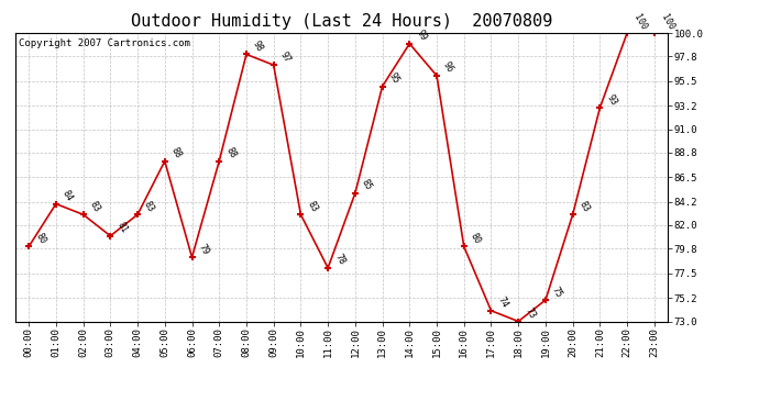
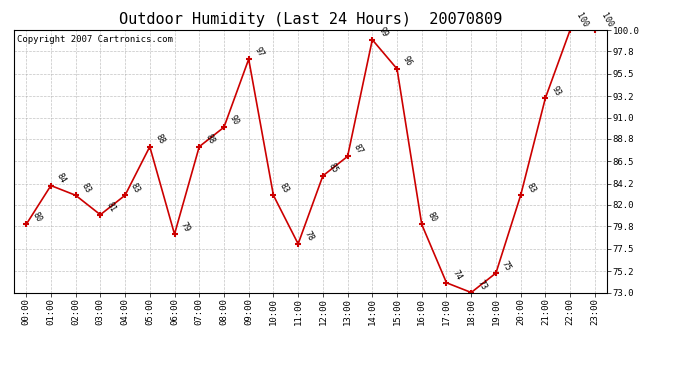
08:00: 98 -> 90
13:00: 95 -> 87
